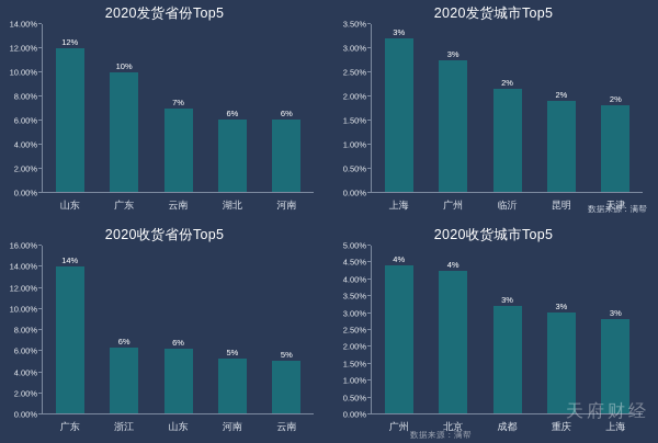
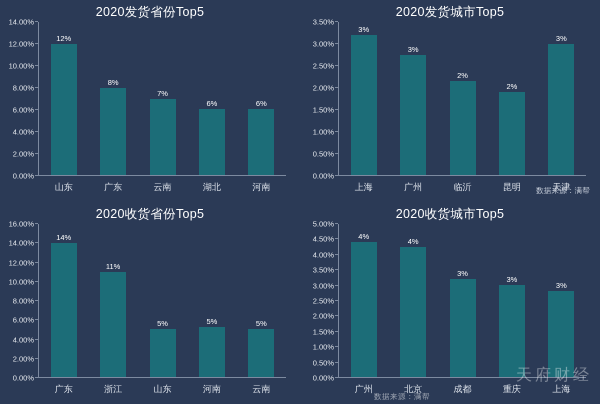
2020发货省份Top5/广东: 10% -> 8%
2020发货城市Top5/天津: 2% -> 3%
2020收货省份Top5/浙江: 6% -> 11%
2020收货省份Top5/山东: 6% -> 5%
